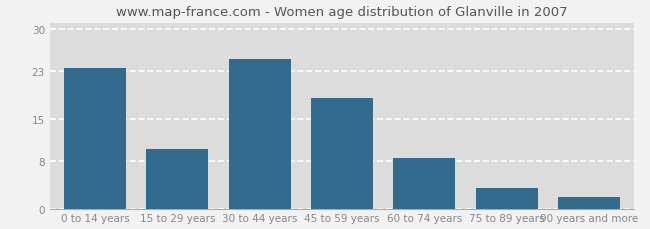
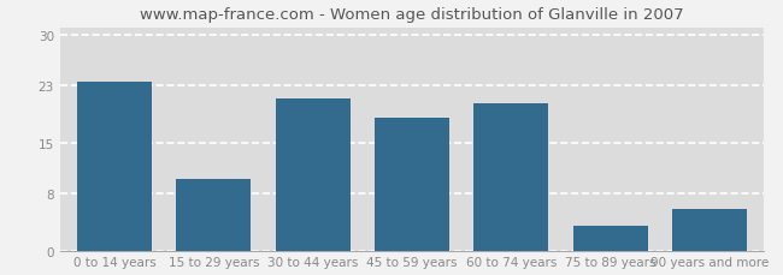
30 to 44 years: 25.0 -> 21.2
60 to 74 years: 8.5 -> 20.4
90 years and more: 2.0 -> 5.8
